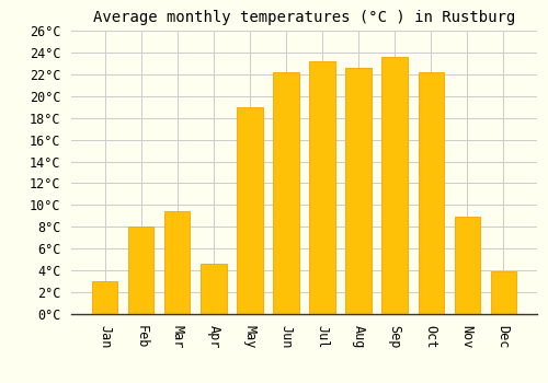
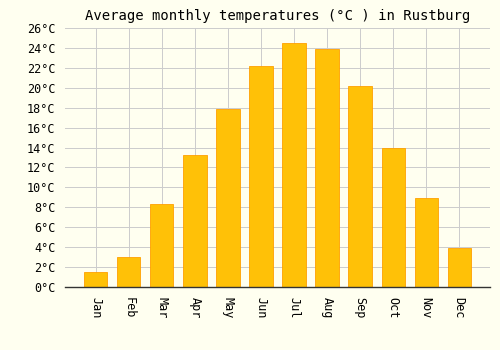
Jan: 3.0°C -> 1.5°C
Feb: 8.0°C -> 3.0°C
Mar: 9.4°C -> 8.3°C
Apr: 4.6°C -> 13.3°C
May: 19.0°C -> 17.9°C
Jul: 23.2°C -> 24.5°C
Aug: 22.6°C -> 23.9°C
Sep: 23.6°C -> 20.2°C
Oct: 22.2°C -> 14.0°C
